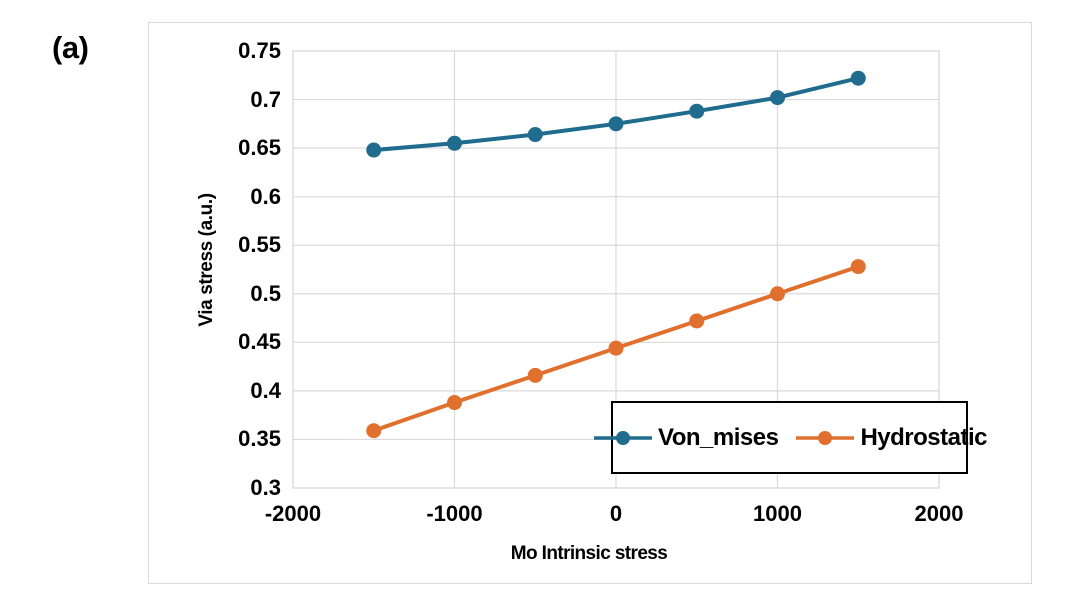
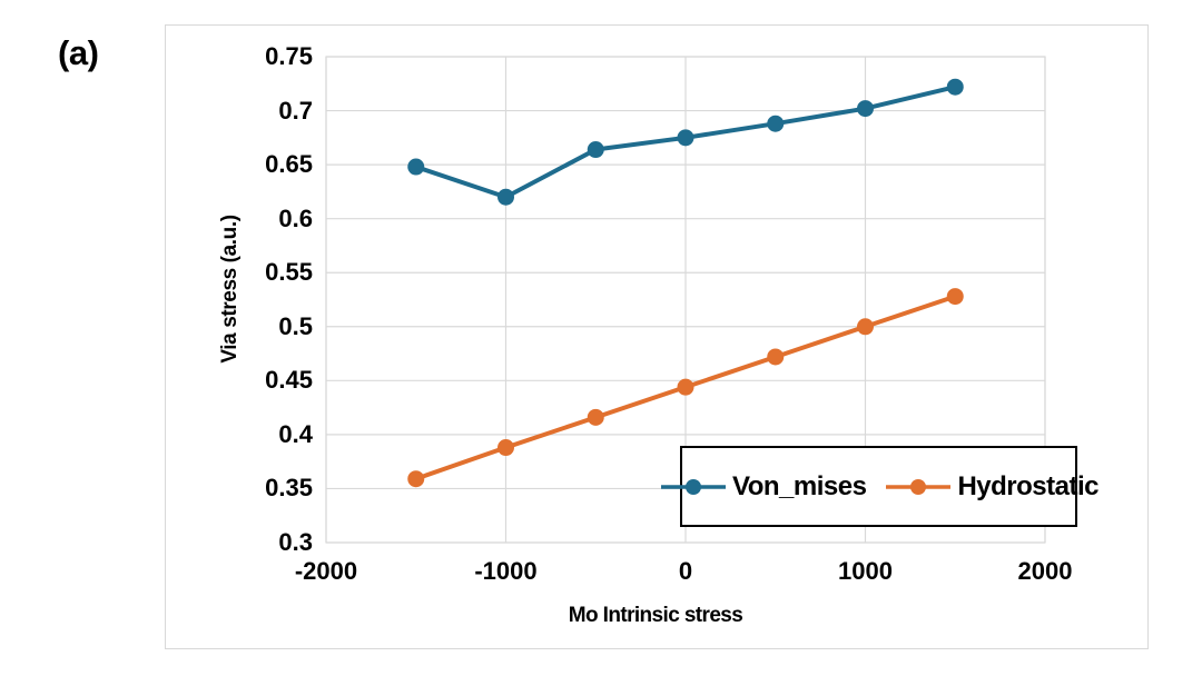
Von_mises/-1000: 0.66 -> 0.62
